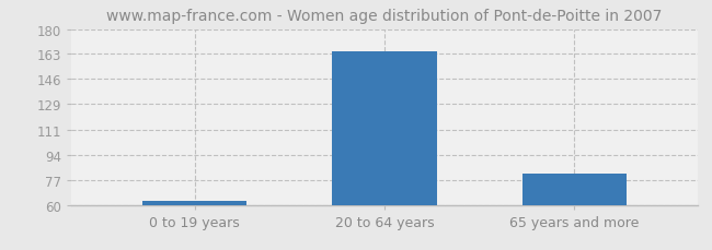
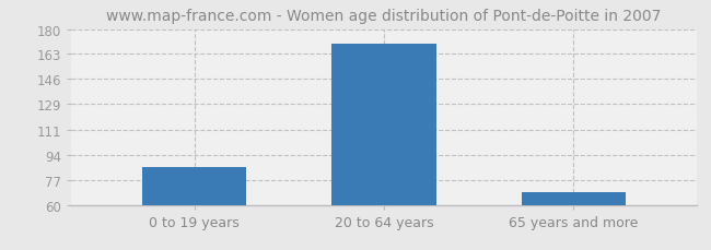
0 to 19 years: 63 -> 86
20 to 64 years: 165 -> 170
65 years and more: 81 -> 69
